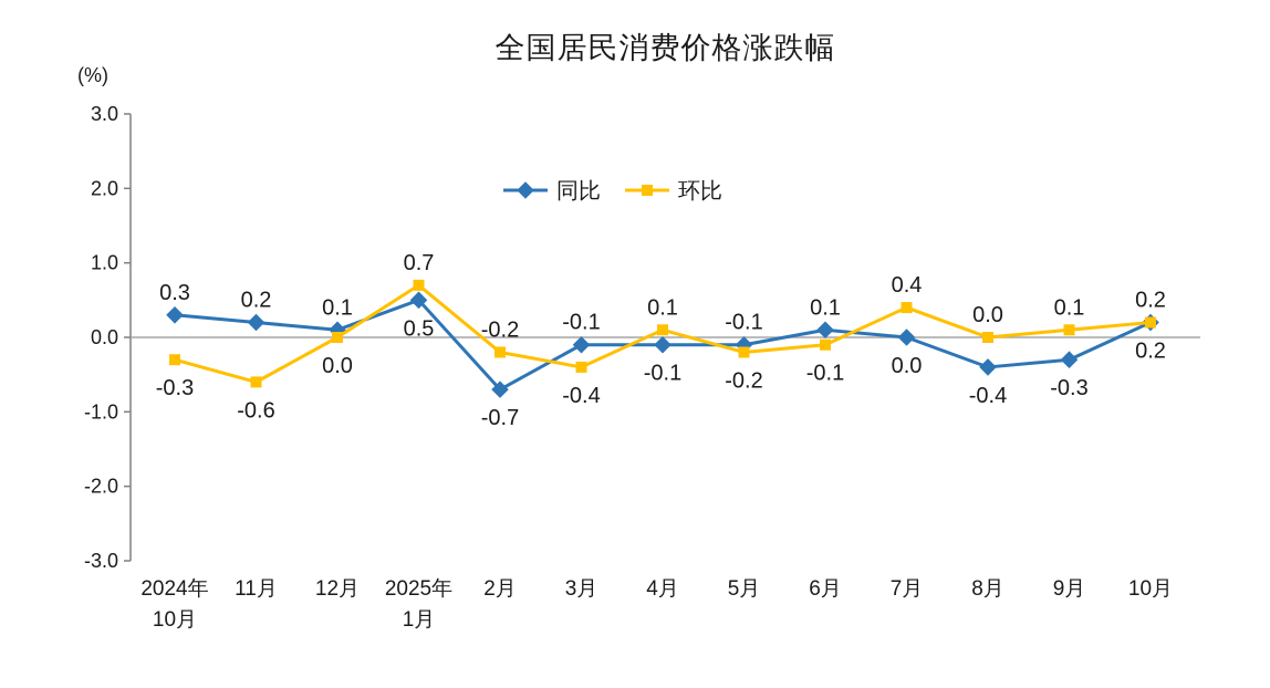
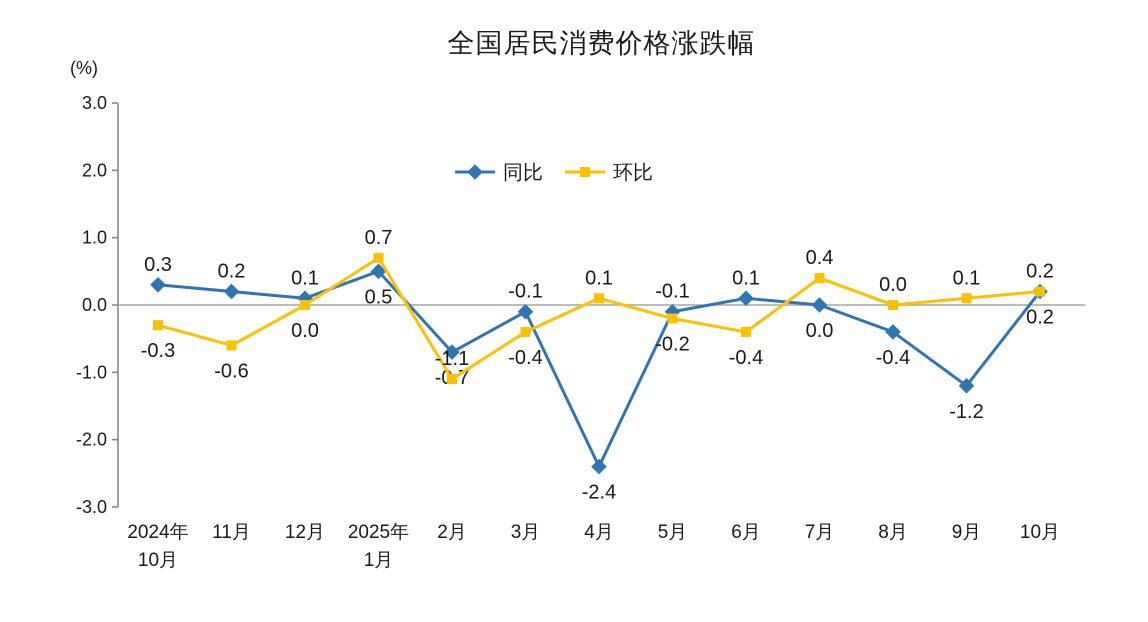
环比/2月: -0.2 -> -1.1
同比/4月: -0.1 -> -2.4
环比/6月: -0.1 -> -0.4
同比/9月: -0.3 -> -1.2
